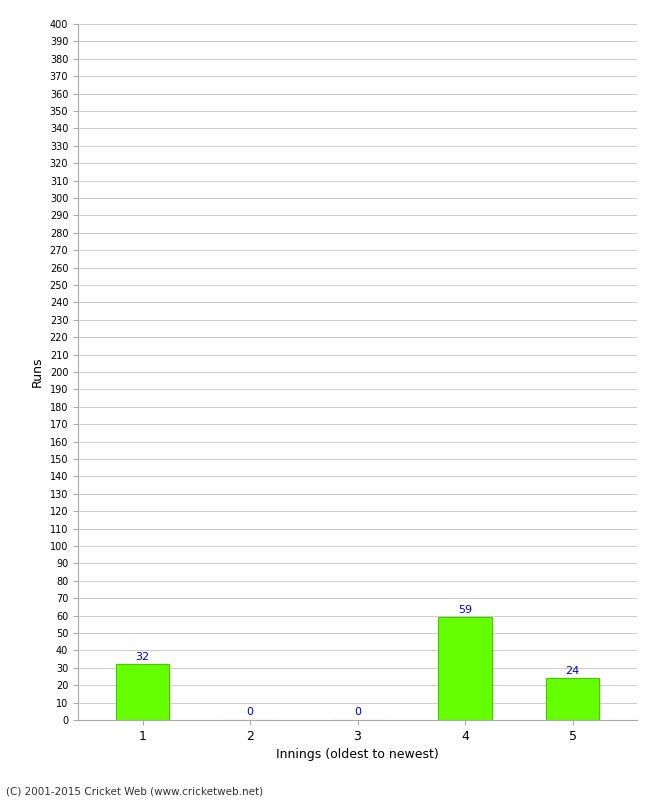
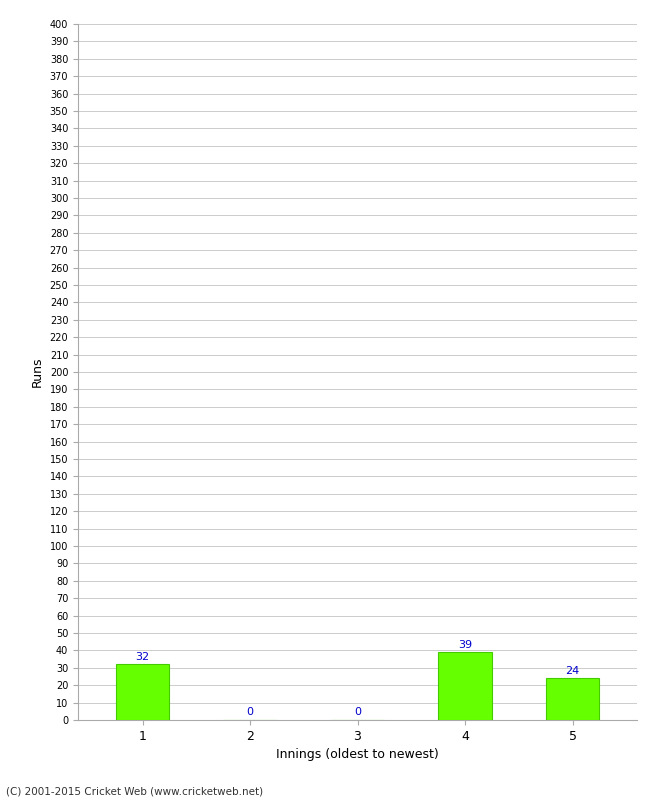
4: 59 -> 39
